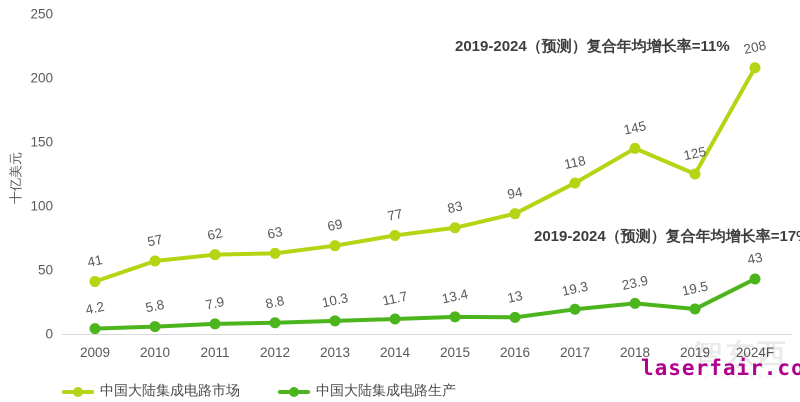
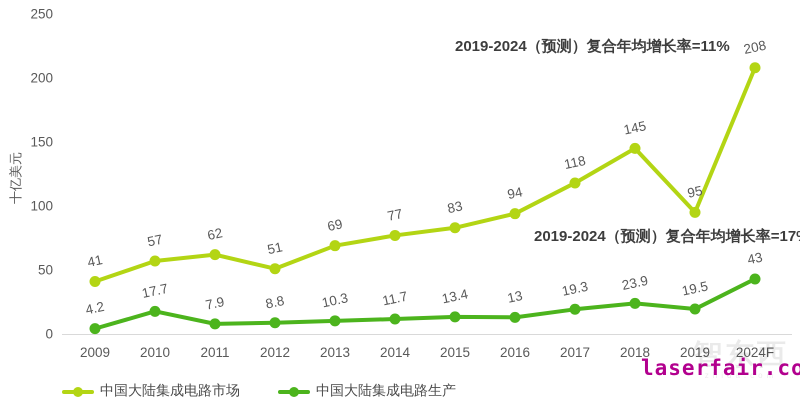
中国大陆集成电路生产/2010: 5.8 -> 17.7
中国大陆集成电路市场/2012: 63 -> 51
中国大陆集成电路市场/2019: 125 -> 95
